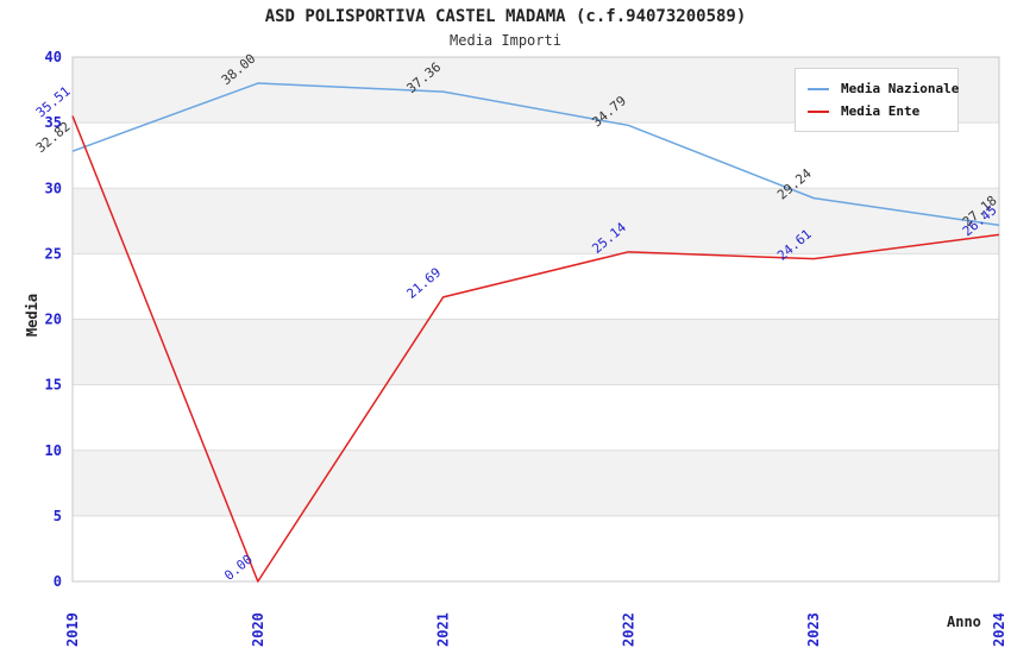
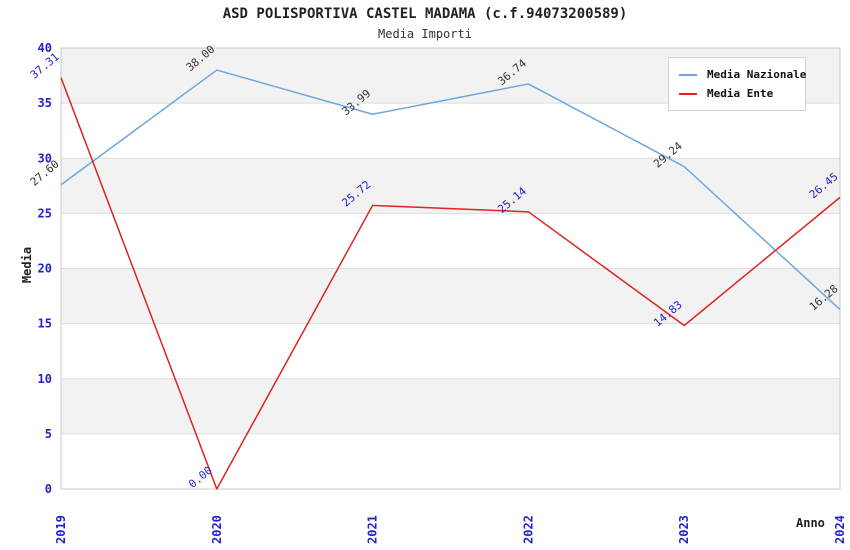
Media Nazionale/2019: 32.82 -> 27.60
Media Ente/2019: 35.51 -> 37.31
Media Nazionale/2021: 37.36 -> 33.99
Media Ente/2021: 21.69 -> 25.72
Media Nazionale/2022: 34.79 -> 36.74
Media Ente/2023: 24.61 -> 14.83
Media Nazionale/2024: 27.18 -> 16.28
